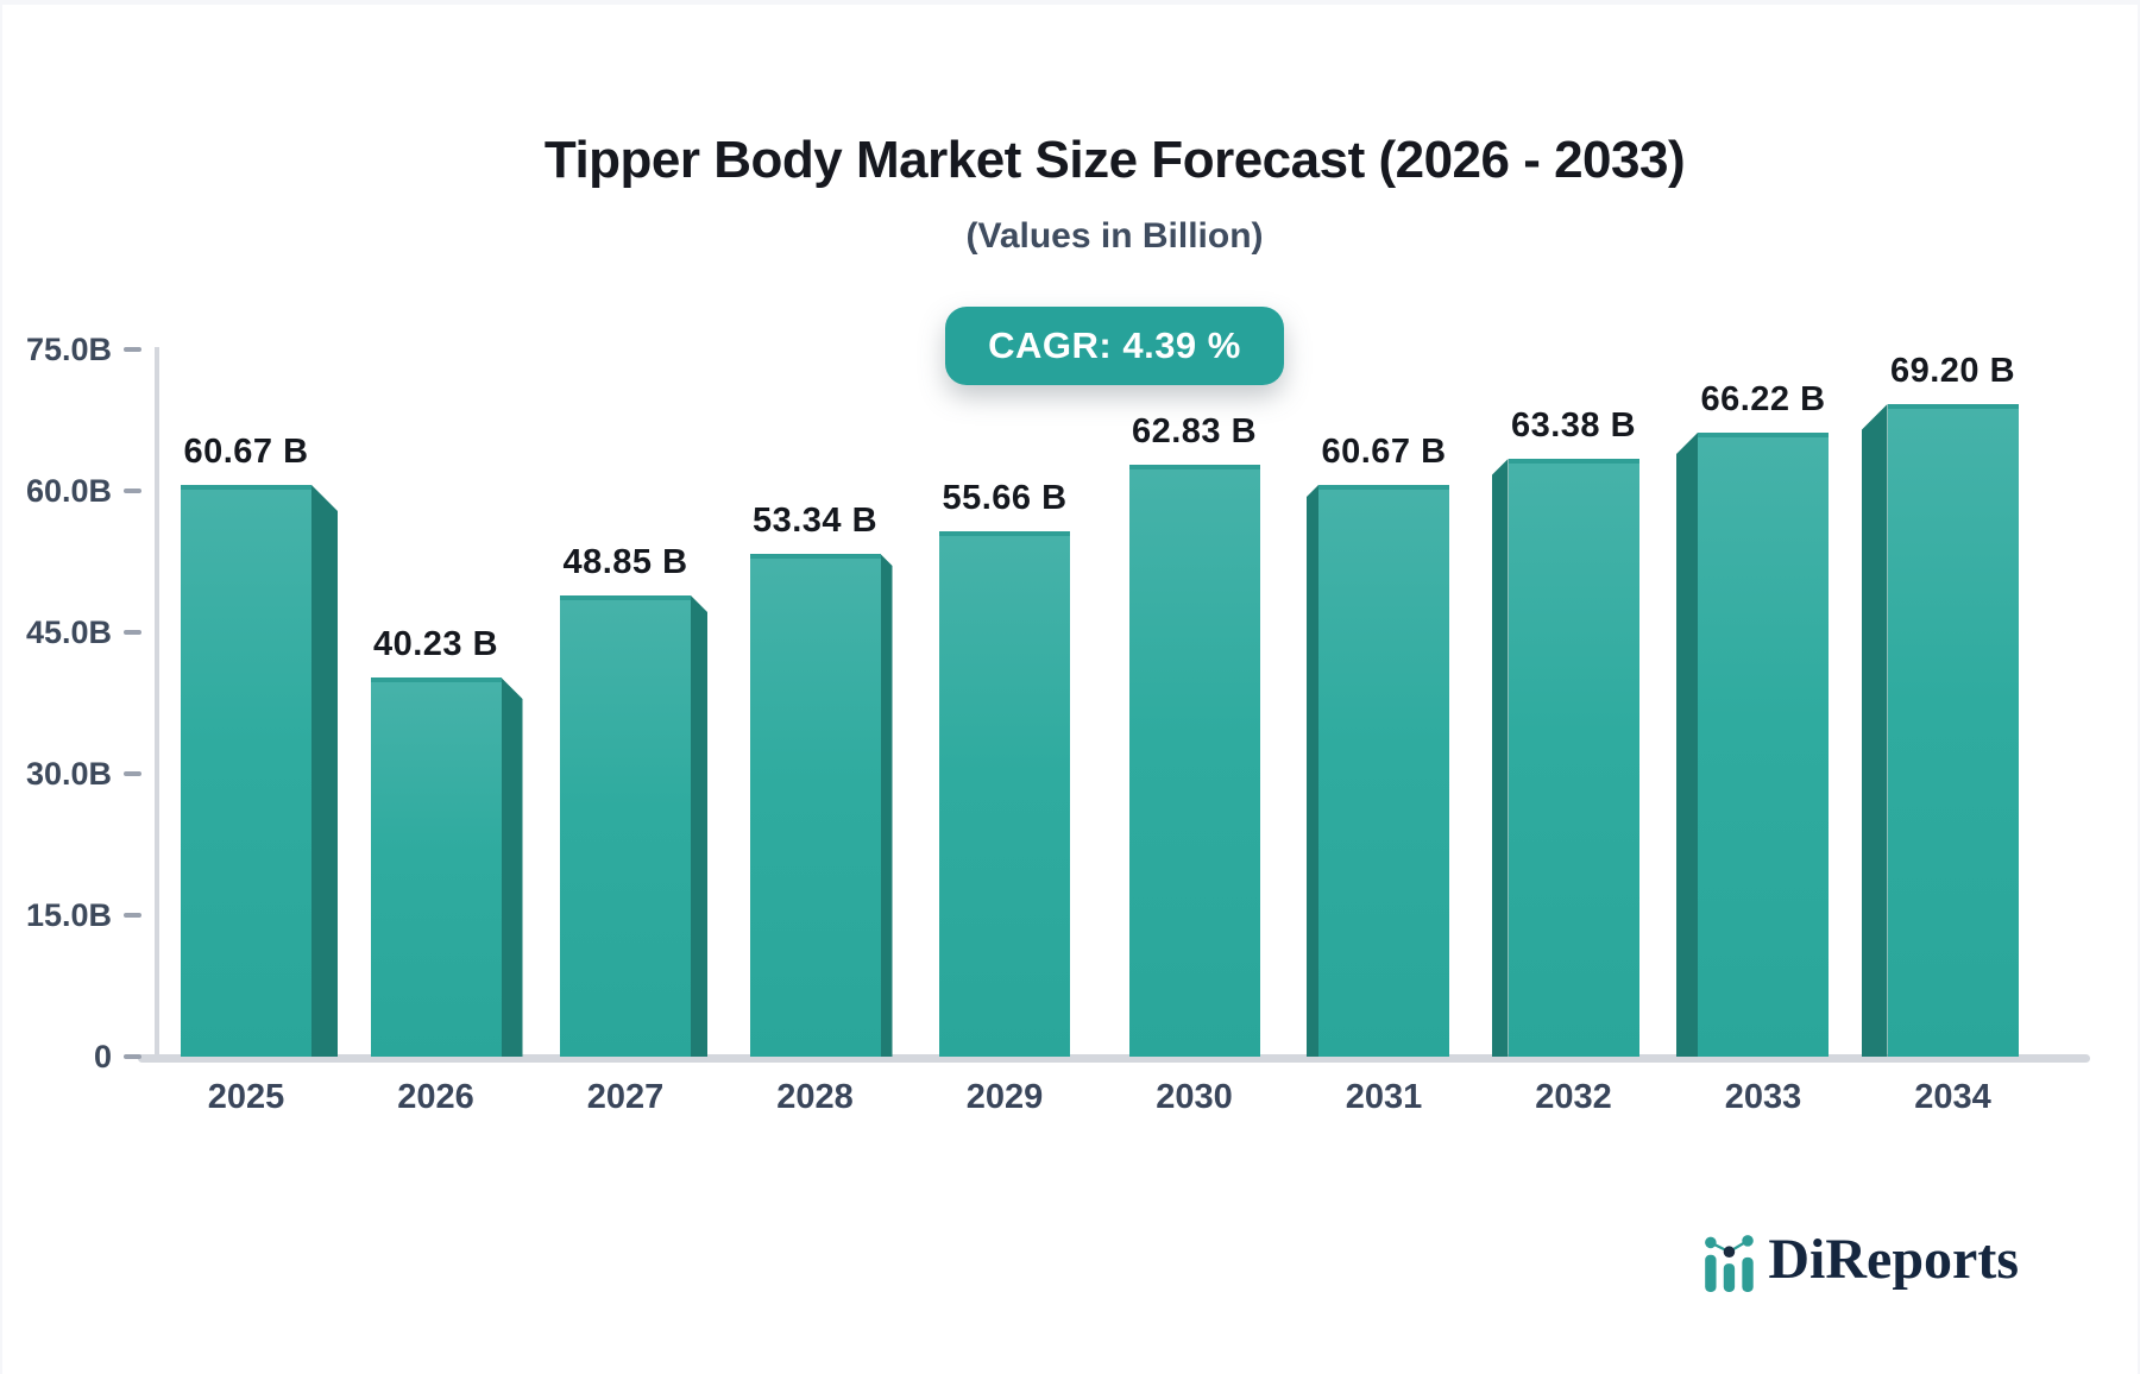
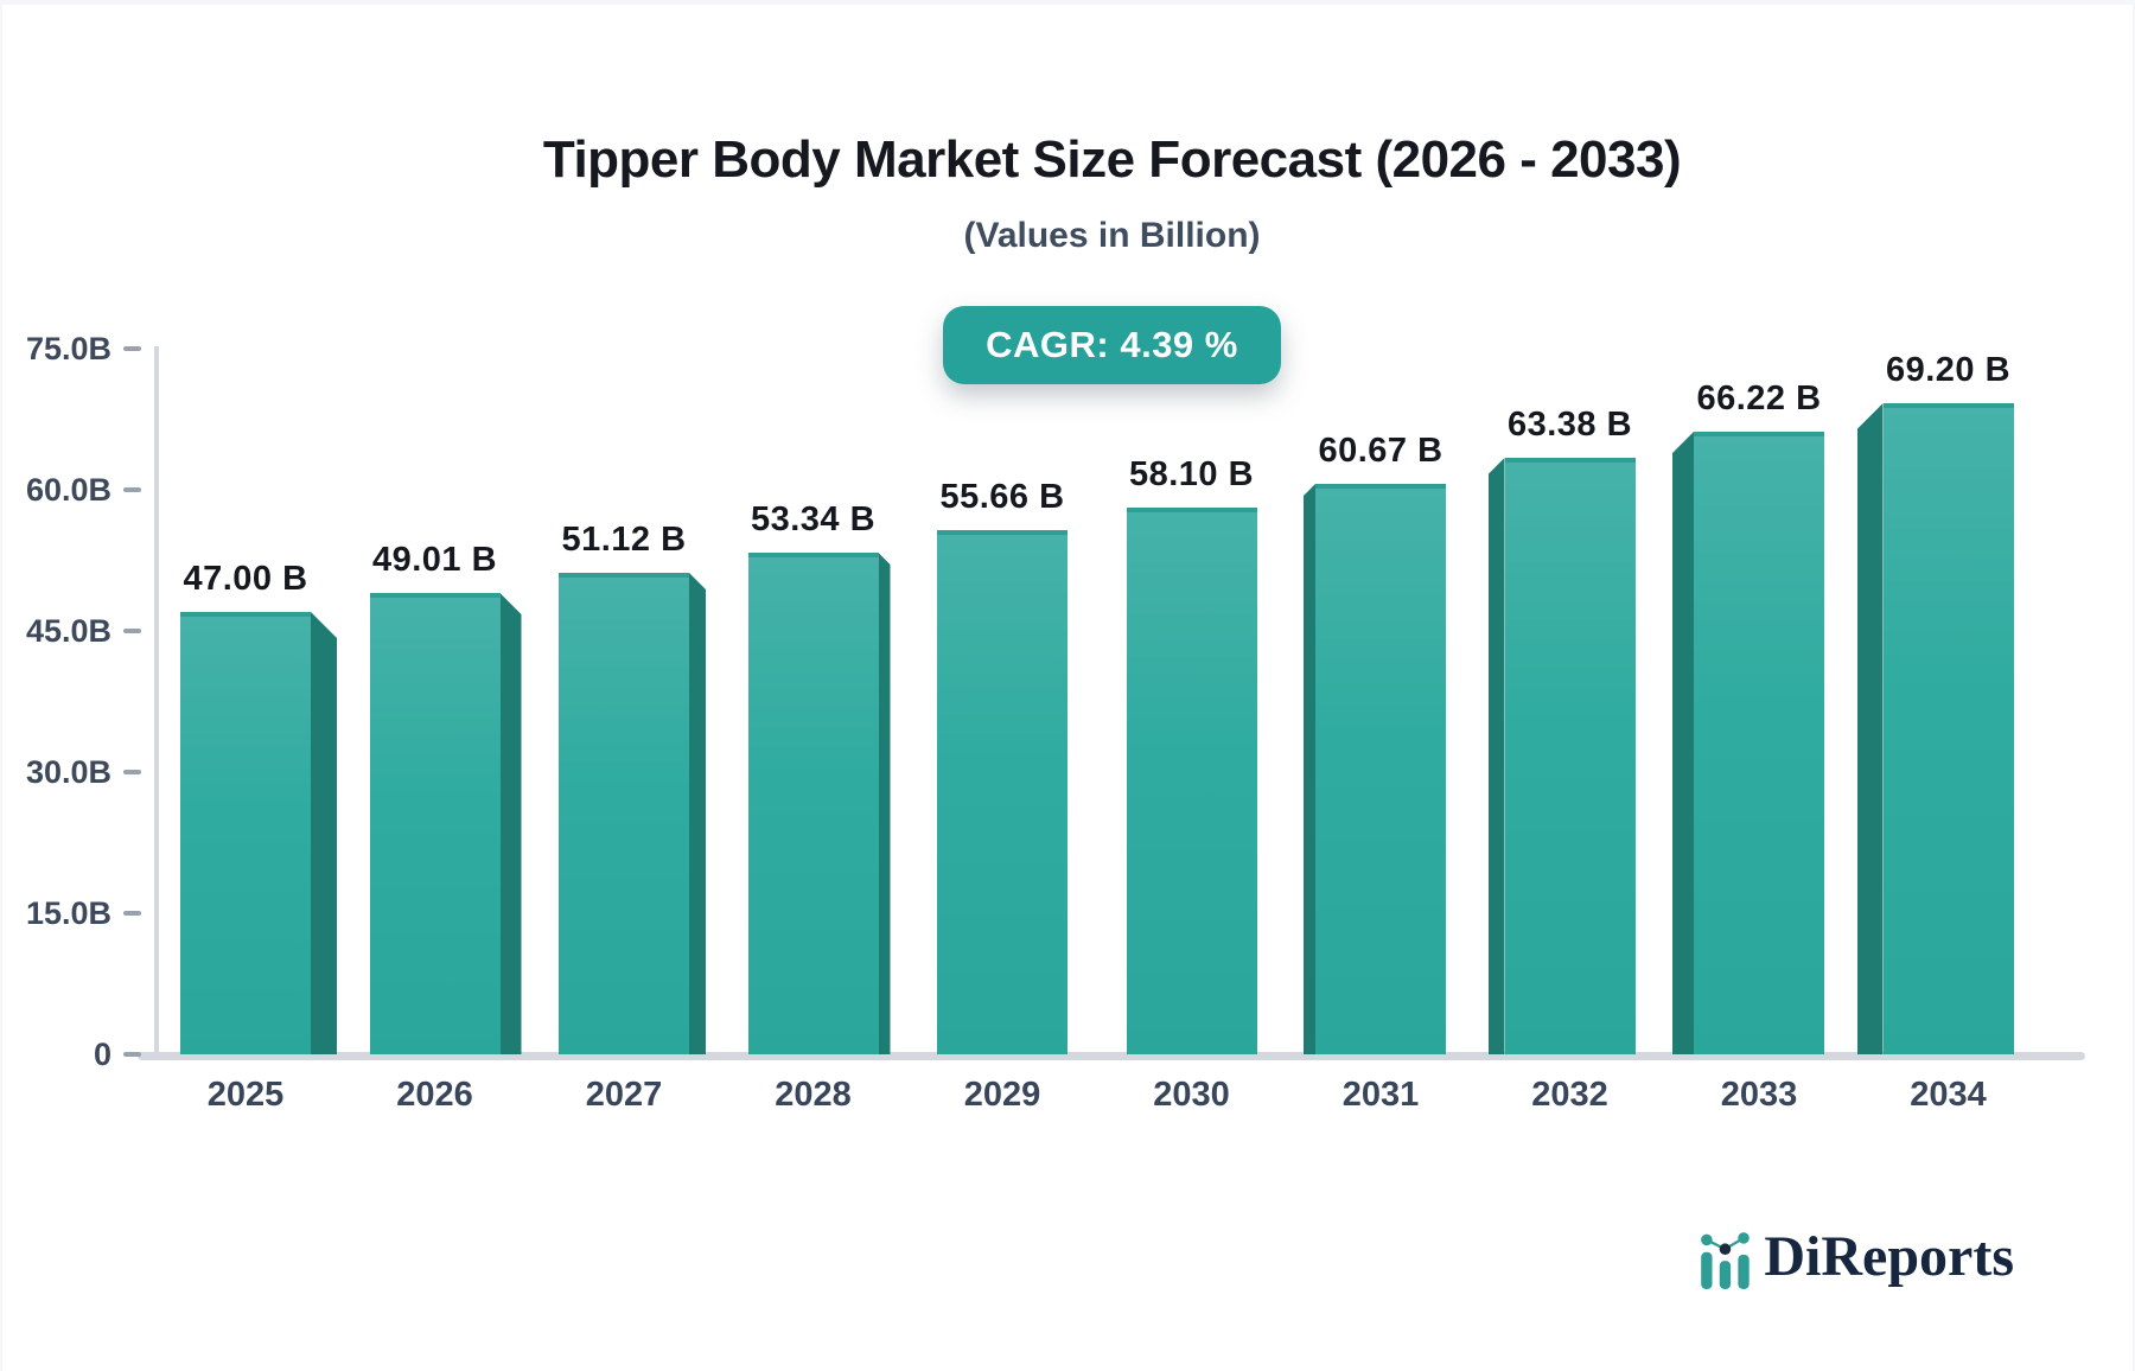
2025: 60.67 -> 47.00
2026: 40.23 -> 49.01
2027: 48.85 -> 51.12
2030: 62.83 -> 58.10
